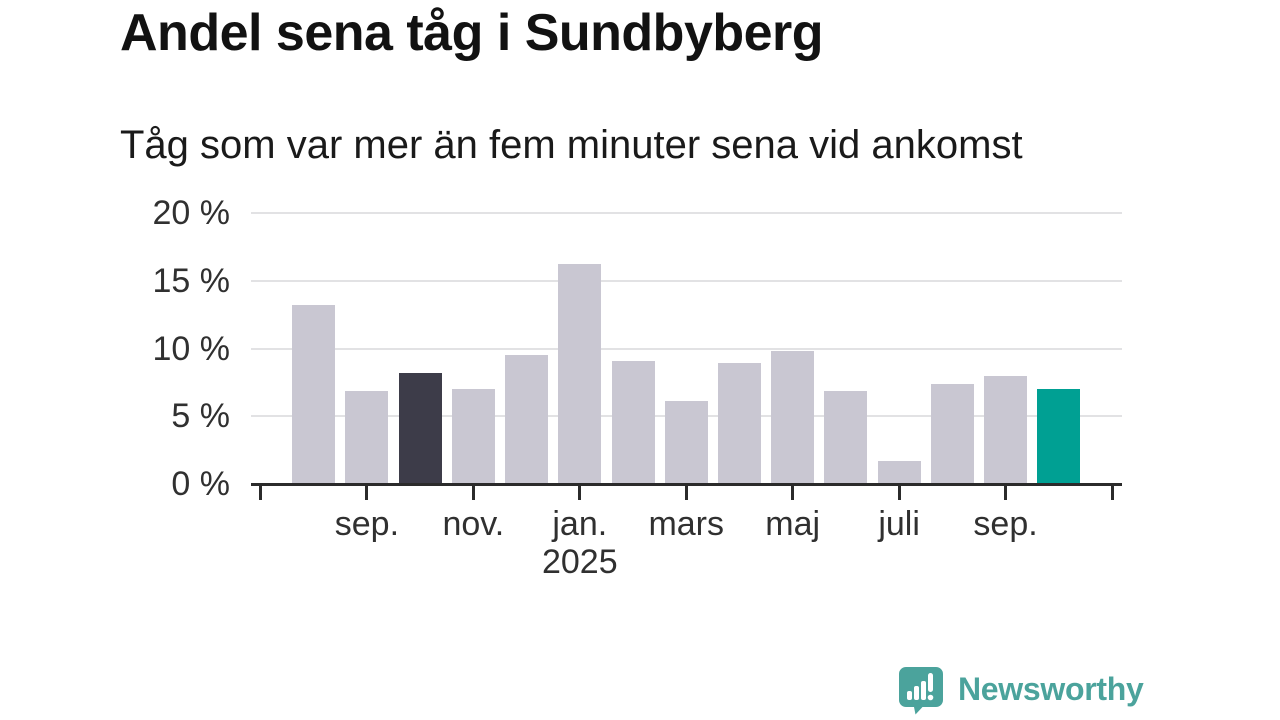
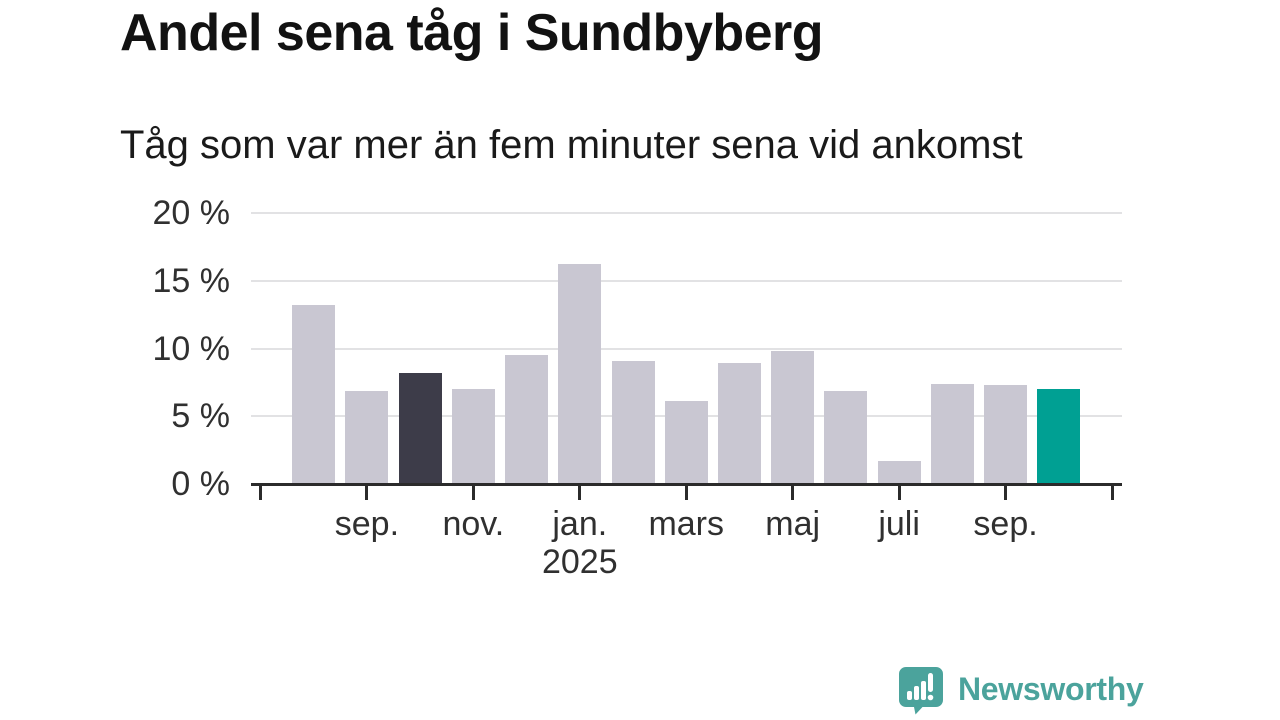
sep. 2025: 8.0% -> 7.3%
